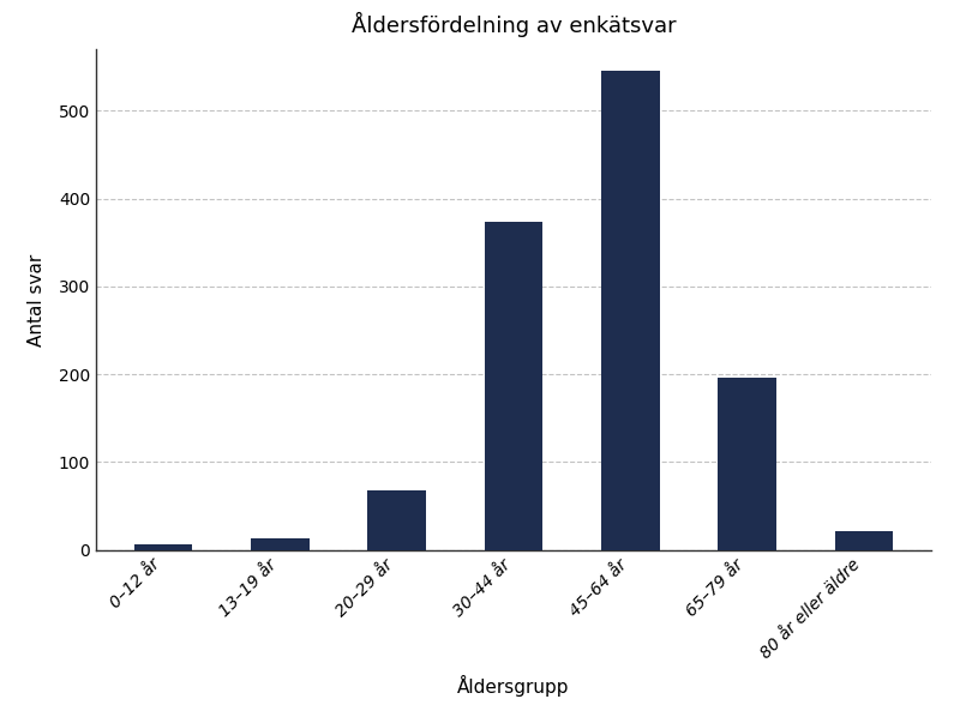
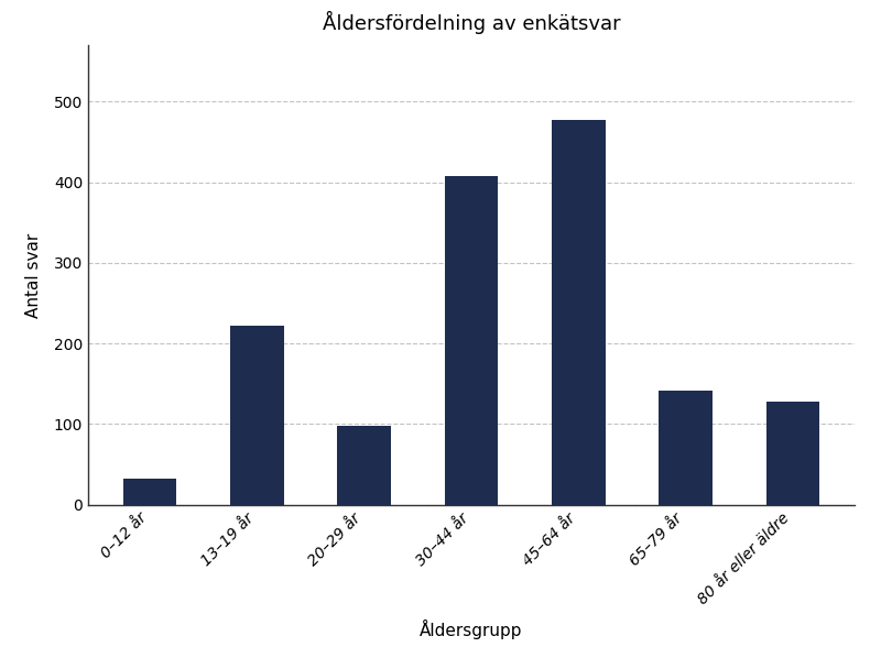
0–12 år: 7 -> 32
13–19 år: 13 -> 222
20–29 år: 68 -> 98
30–44 år: 373 -> 408
45–64 år: 545 -> 478
65–79 år: 196 -> 142
80 år eller äldre: 22 -> 128
